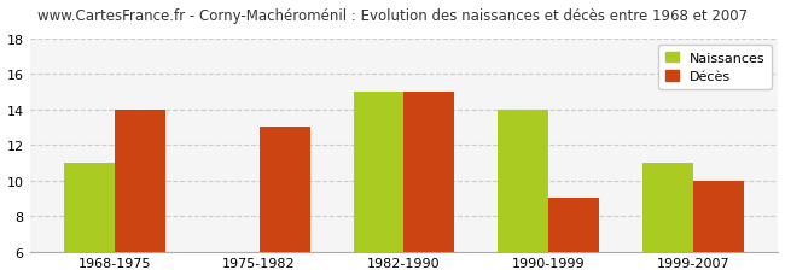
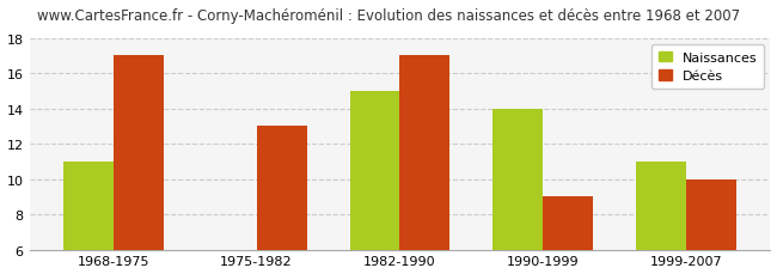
Décès/1968-1975: 14 -> 17
Décès/1982-1990: 15 -> 17
